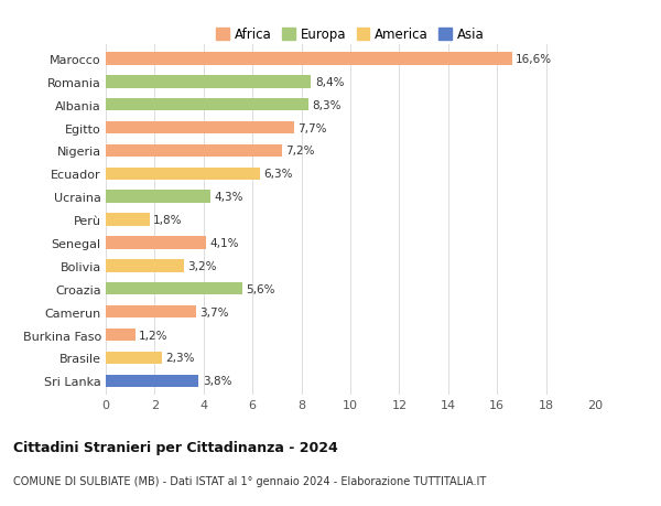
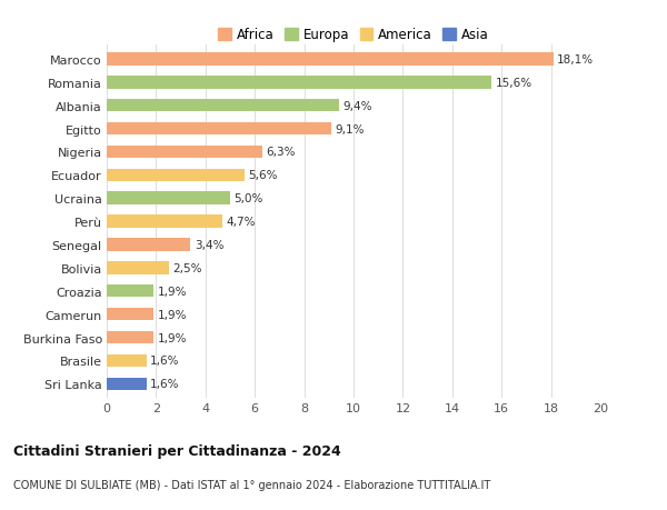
Marocco: 16,6% -> 18,1%
Romania: 8,4% -> 15,6%
Albania: 8,3% -> 9,4%
Egitto: 7,7% -> 9,1%
Nigeria: 7,2% -> 6,3%
Ecuador: 6,3% -> 5,6%
Ucraina: 4,3% -> 5,0%
Perù: 1,8% -> 4,7%
Senegal: 4,1% -> 3,4%
Bolivia: 3,2% -> 2,5%
Croazia: 5,6% -> 1,9%
Camerun: 3,7% -> 1,9%
Burkina Faso: 1,2% -> 1,9%
Brasile: 2,3% -> 1,6%
Sri Lanka: 3,8% -> 1,6%
